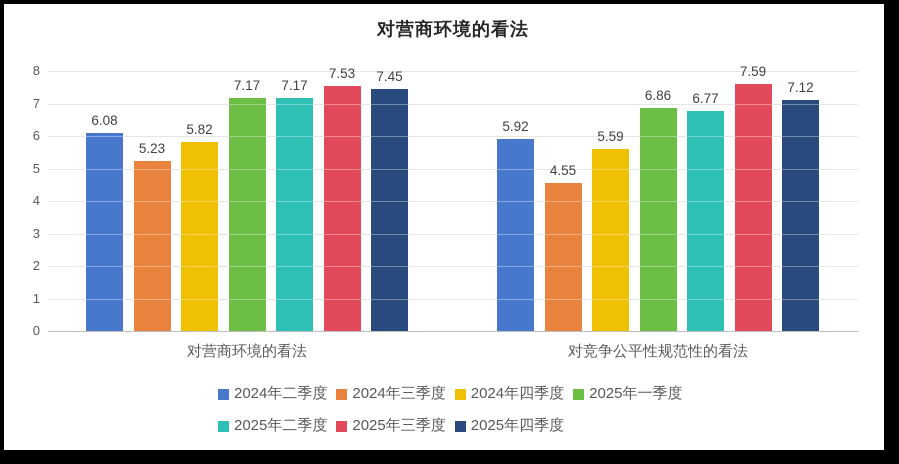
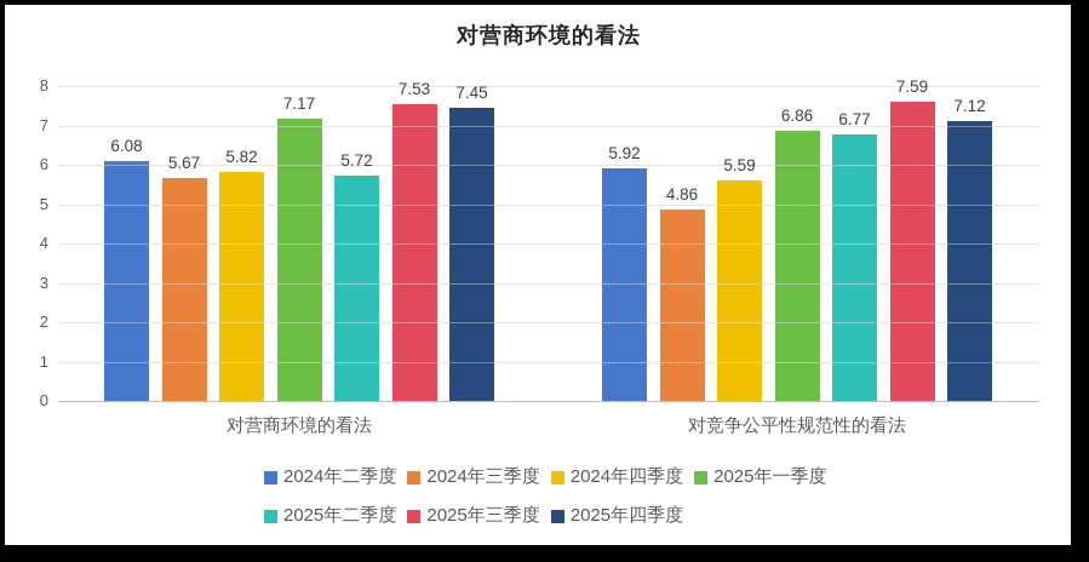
2024年三季度/对营商环境的看法: 5.23 -> 5.67
2025年二季度/对营商环境的看法: 7.17 -> 5.72
2024年三季度/对竞争公平性规范性的看法: 4.55 -> 4.86
